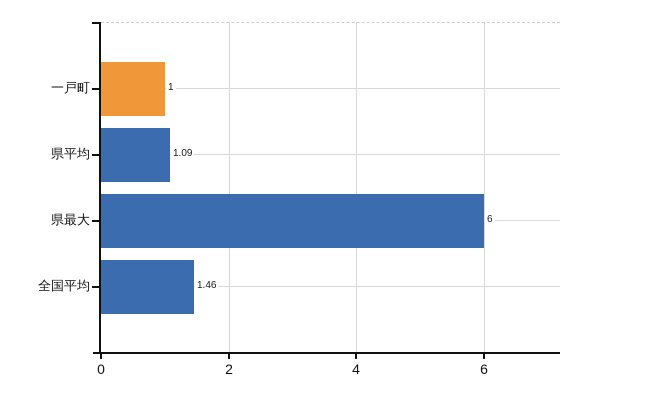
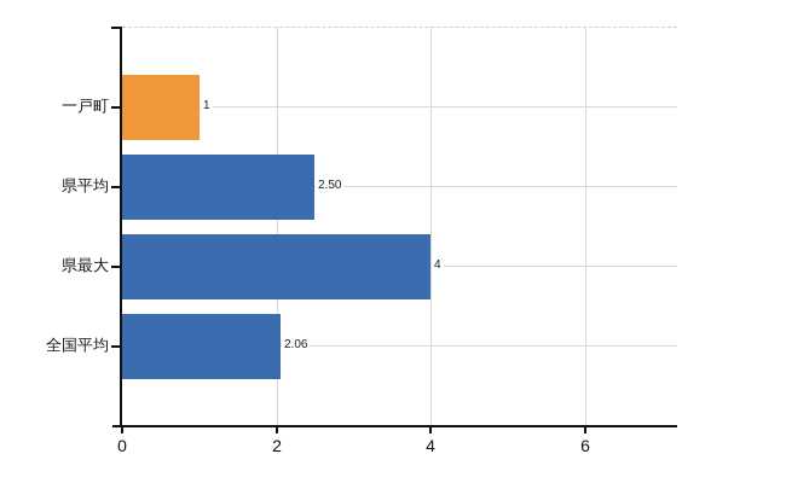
県平均: 1.09 -> 2.50
県最大: 6 -> 4
全国平均: 1.46 -> 2.06
